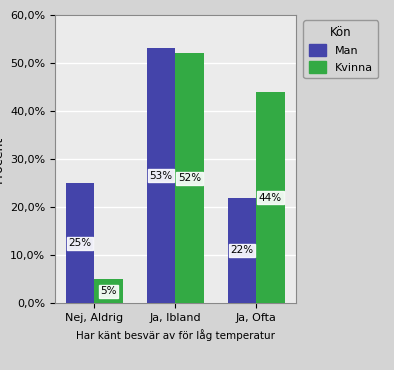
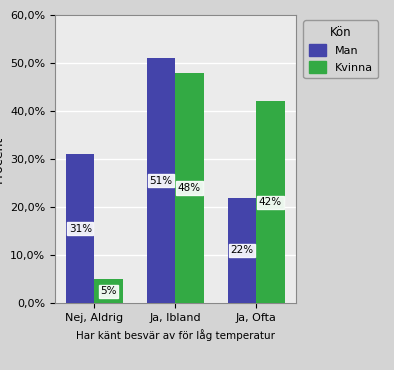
Man/Nej, Aldrig: 25% -> 31%
Man/Ja, Ibland: 53% -> 51%
Kvinna/Ja, Ibland: 52% -> 48%
Kvinna/Ja, Ofta: 44% -> 42%
